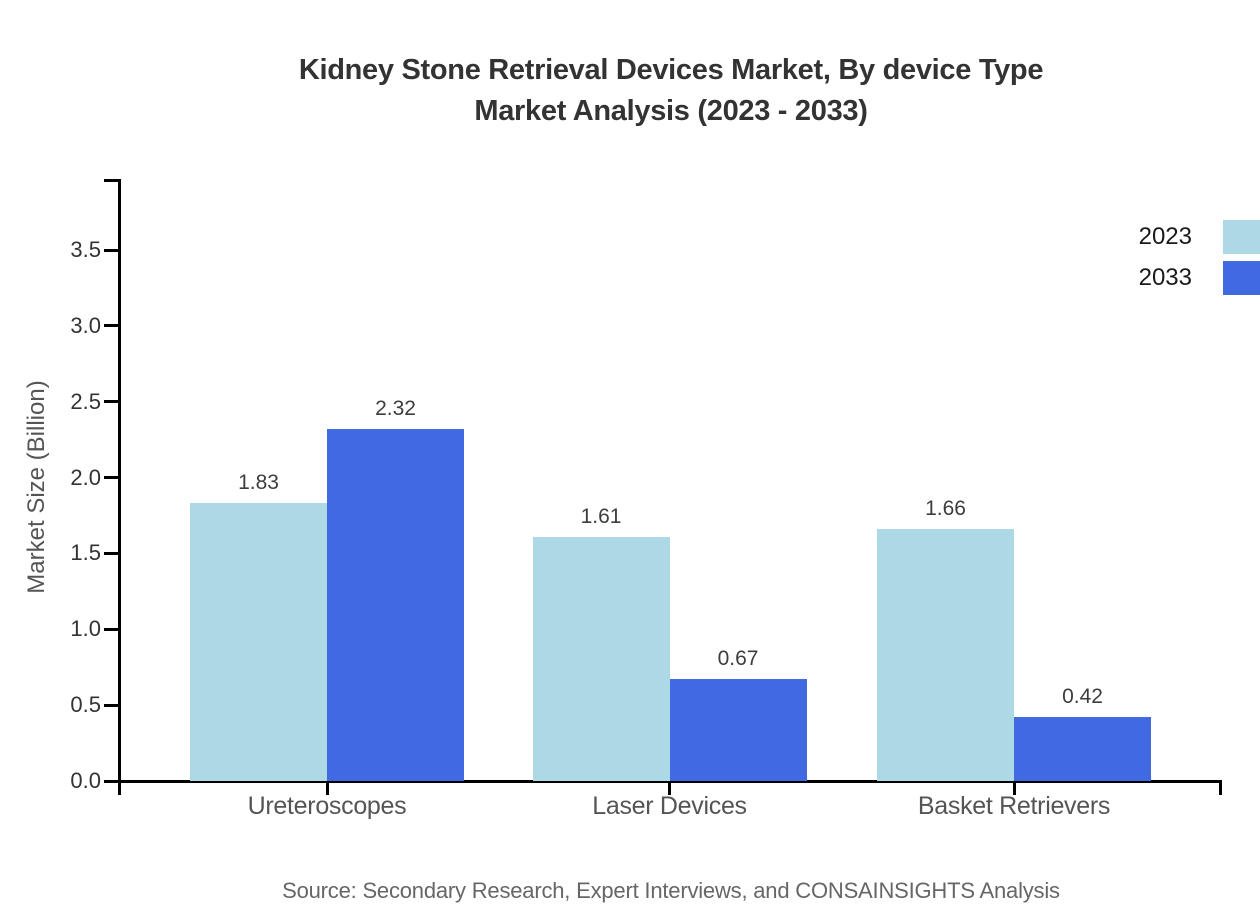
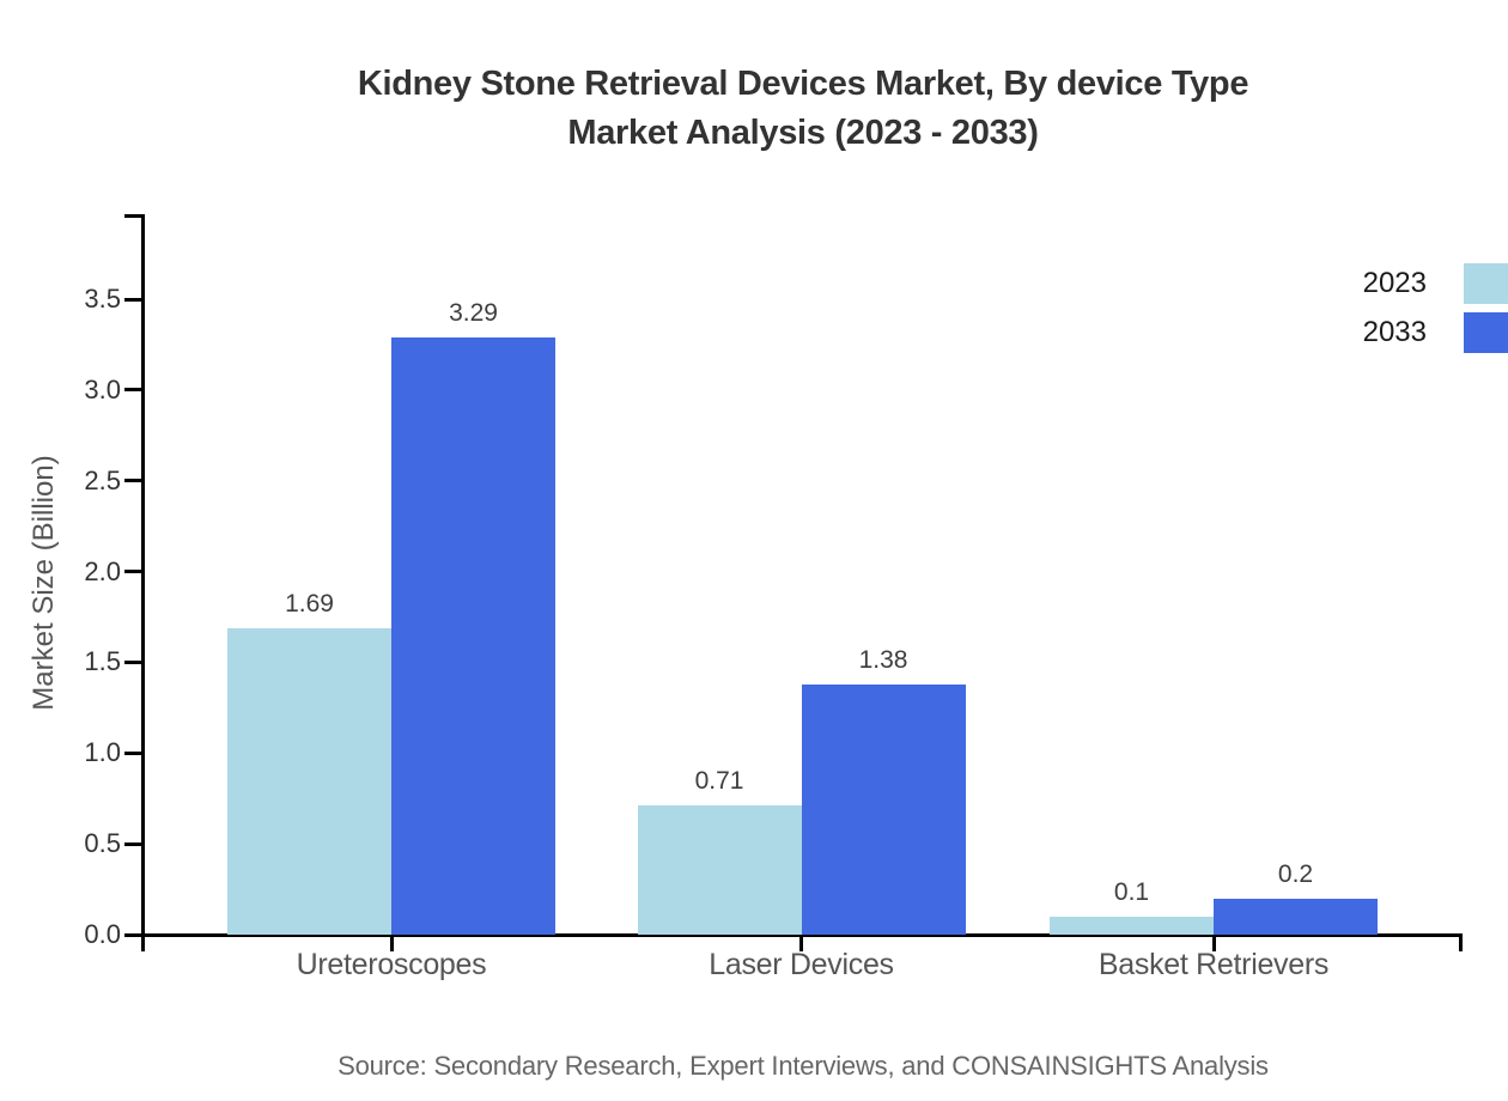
2023/Ureteroscopes: 1.83 -> 1.69
2033/Ureteroscopes: 2.32 -> 3.29
2023/Laser Devices: 1.61 -> 0.71
2033/Laser Devices: 0.67 -> 1.38
2023/Basket Retrievers: 1.66 -> 0.1
2033/Basket Retrievers: 0.42 -> 0.2
